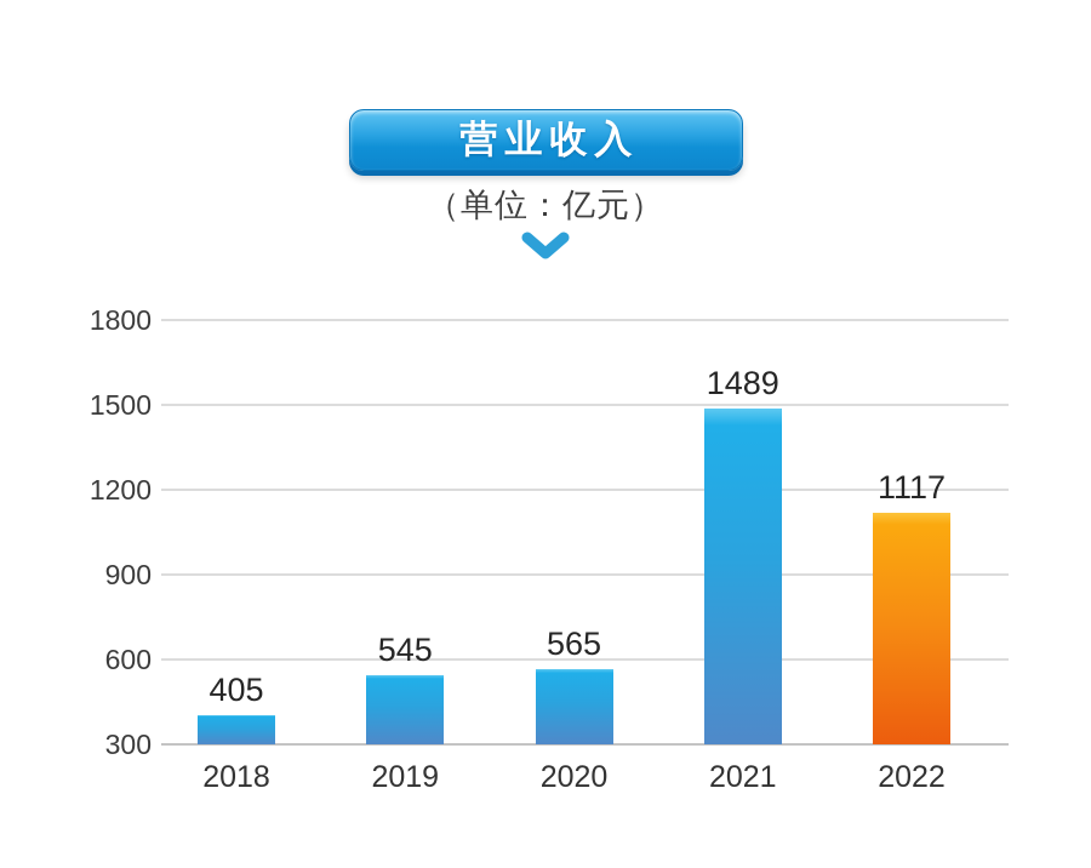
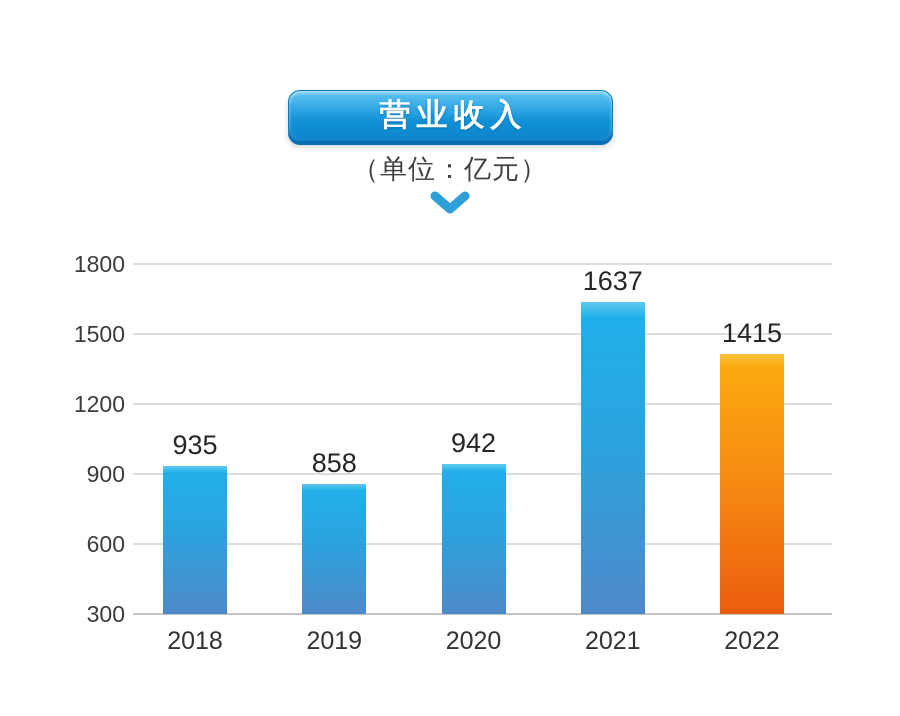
2018: 405 -> 935
2019: 545 -> 858
2020: 565 -> 942
2021: 1489 -> 1637
2022: 1117 -> 1415
